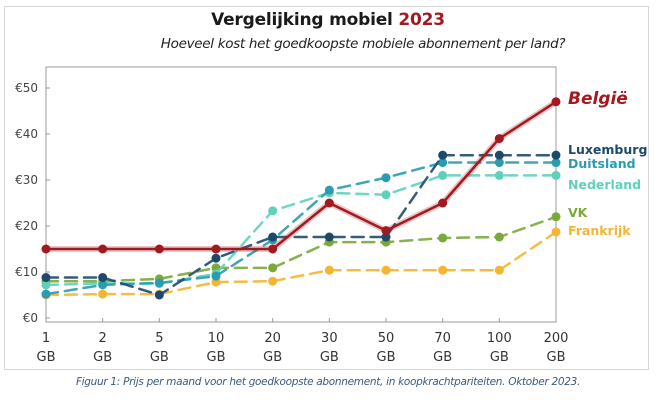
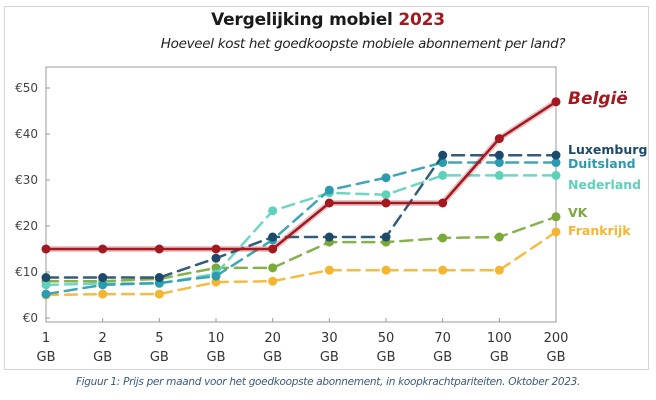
Luxemburg/5: €5 -> €9
België/50: €19 -> €25
